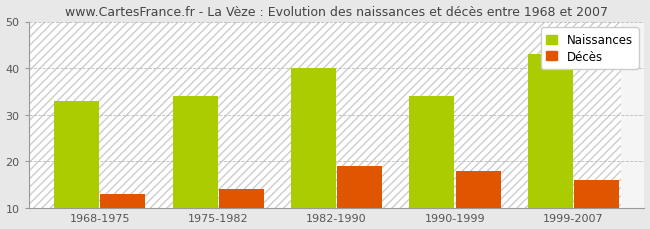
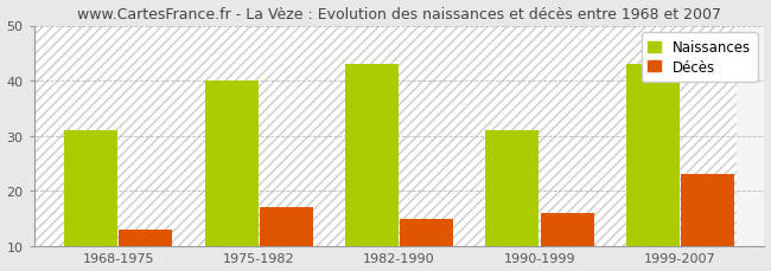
Naissances/1968-1975: 33 -> 31
Naissances/1975-1982: 34 -> 40
Décès/1975-1982: 14 -> 17
Naissances/1982-1990: 40 -> 43
Décès/1982-1990: 19 -> 15
Naissances/1990-1999: 34 -> 31
Décès/1990-1999: 18 -> 16
Décès/1999-2007: 16 -> 23
